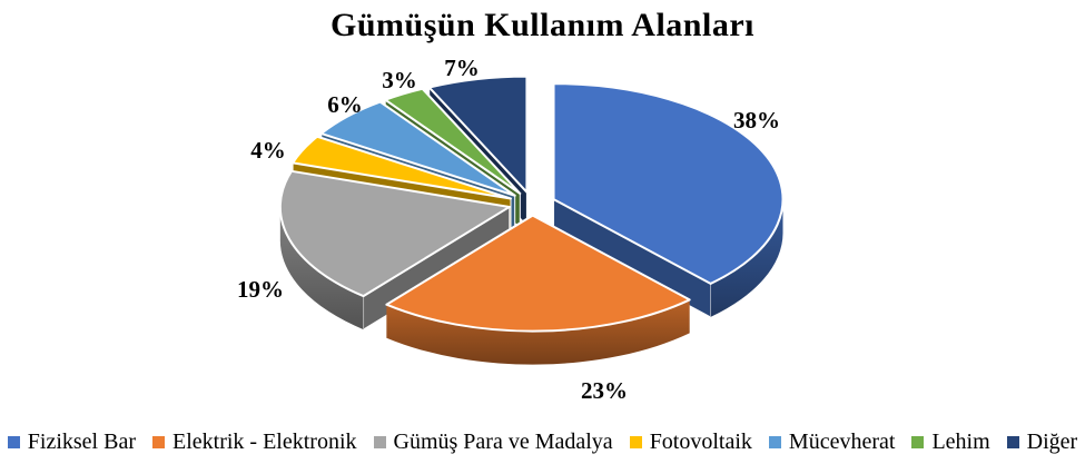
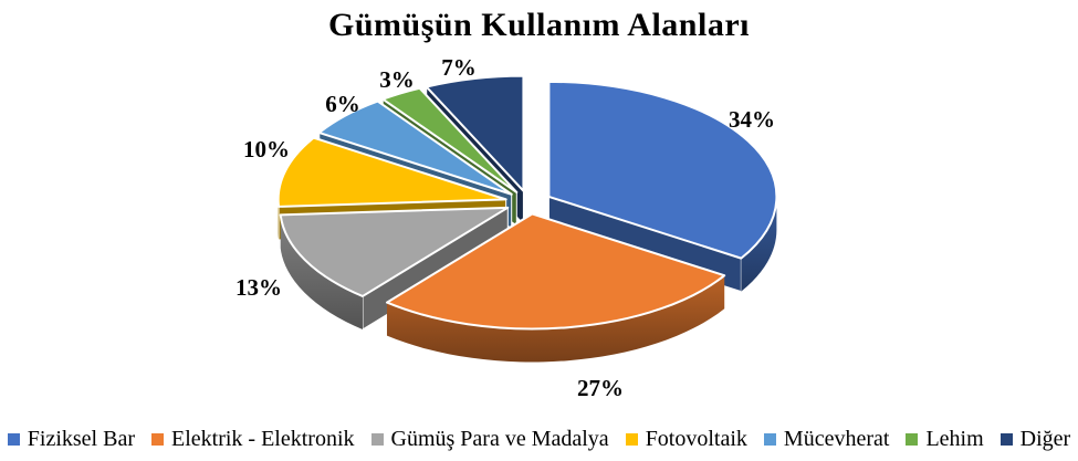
Fiziksel Bar: 38% -> 34%
Elektrik - Elektronik: 23% -> 27%
Gümüş Para ve Madalya: 19% -> 13%
Fotovoltaik: 4% -> 10%
